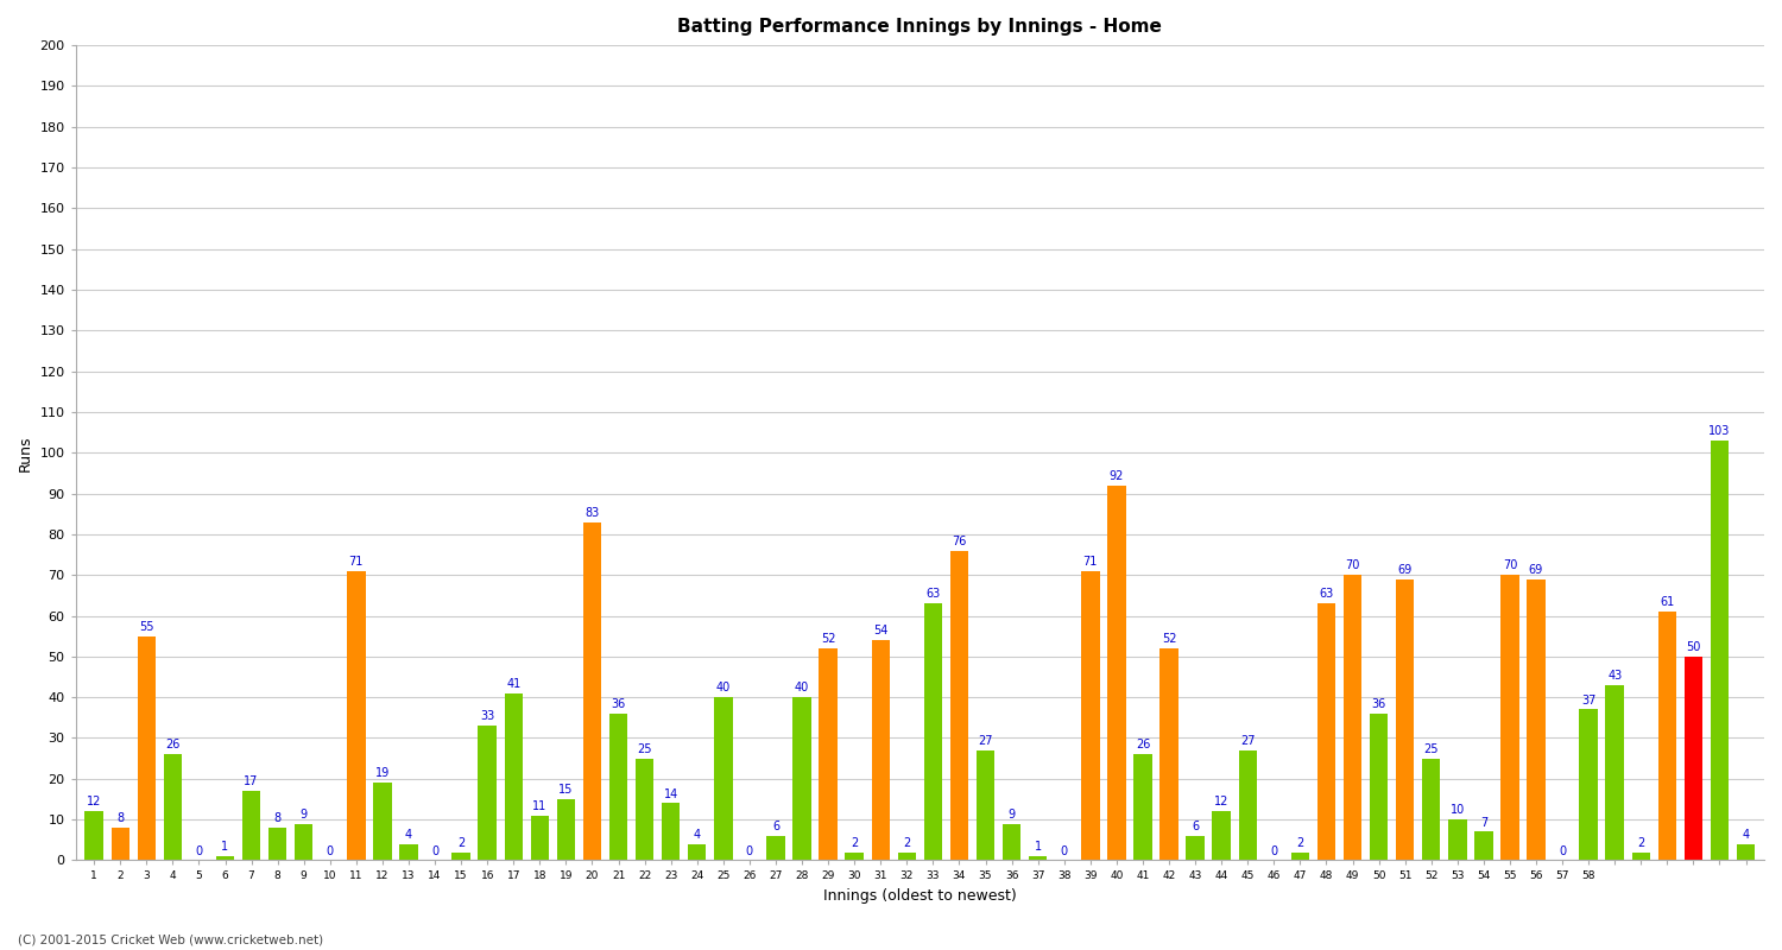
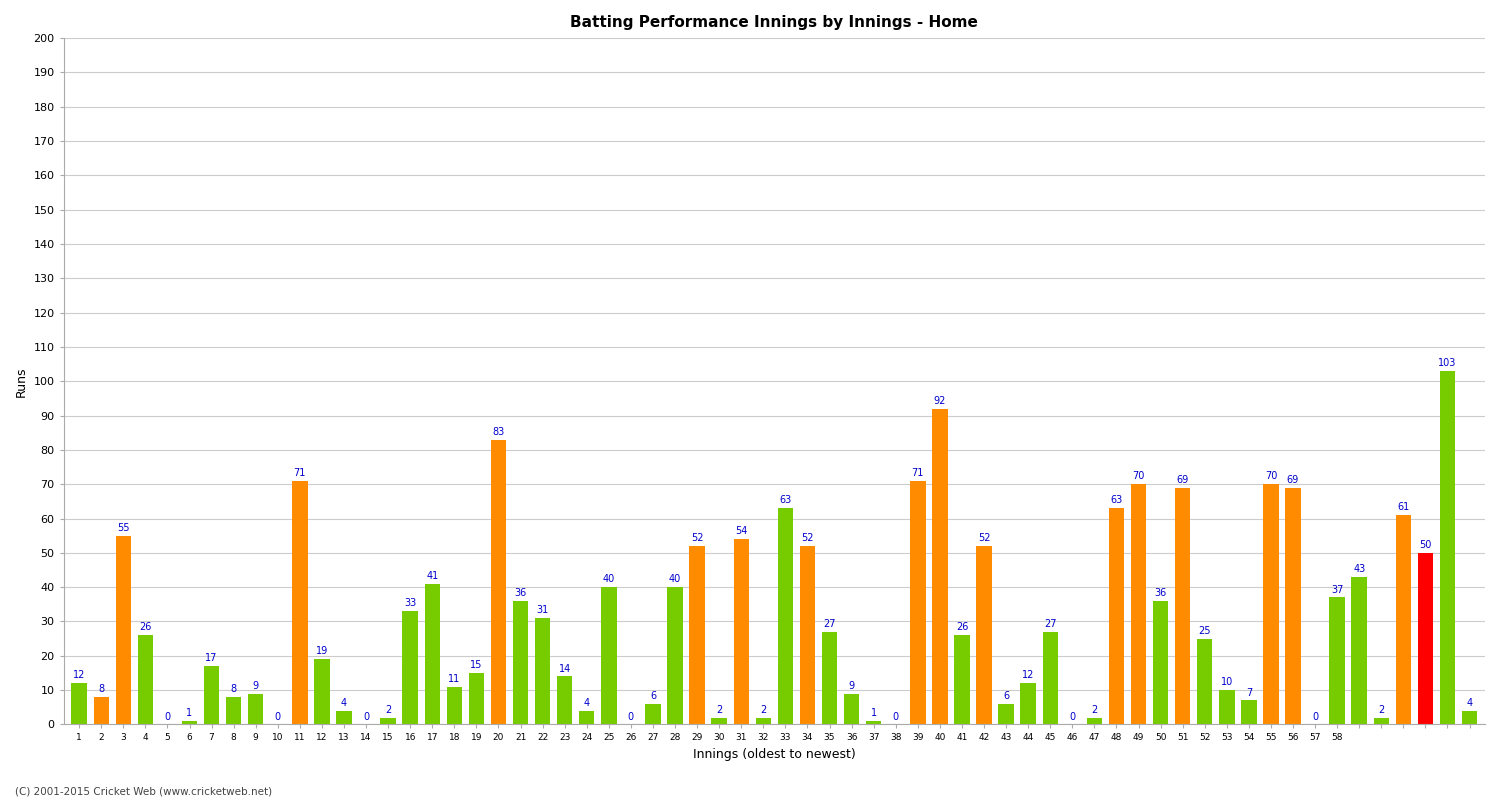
22: 25 -> 31
34: 76 -> 52
